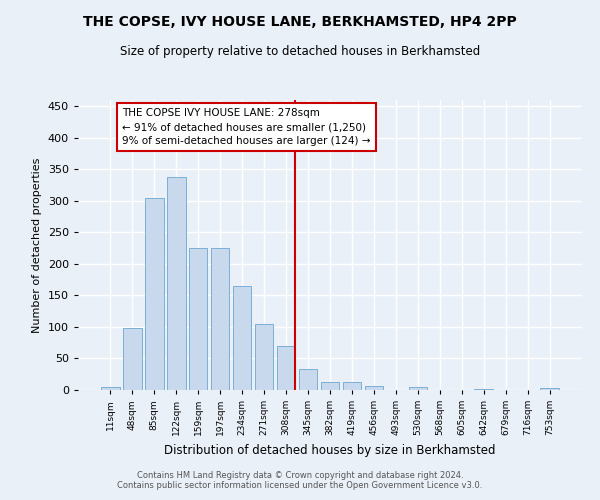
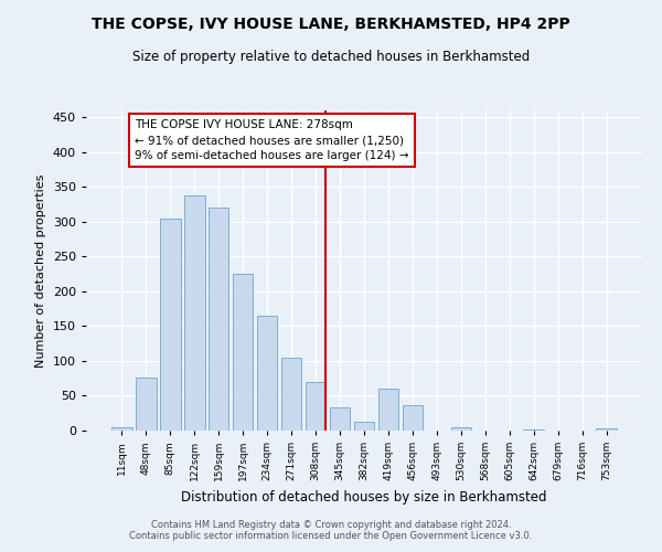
48sqm: 99 -> 76
159sqm: 226 -> 320
419sqm: 13 -> 60
456sqm: 7 -> 36
